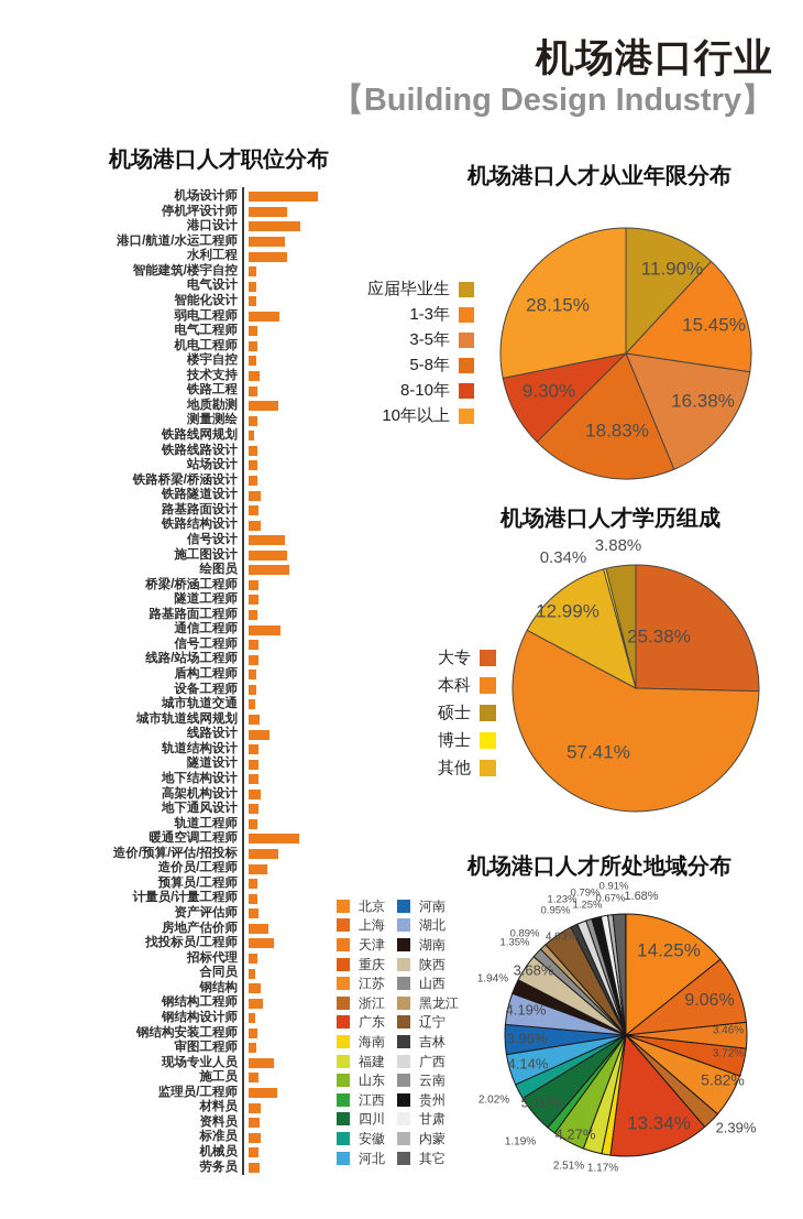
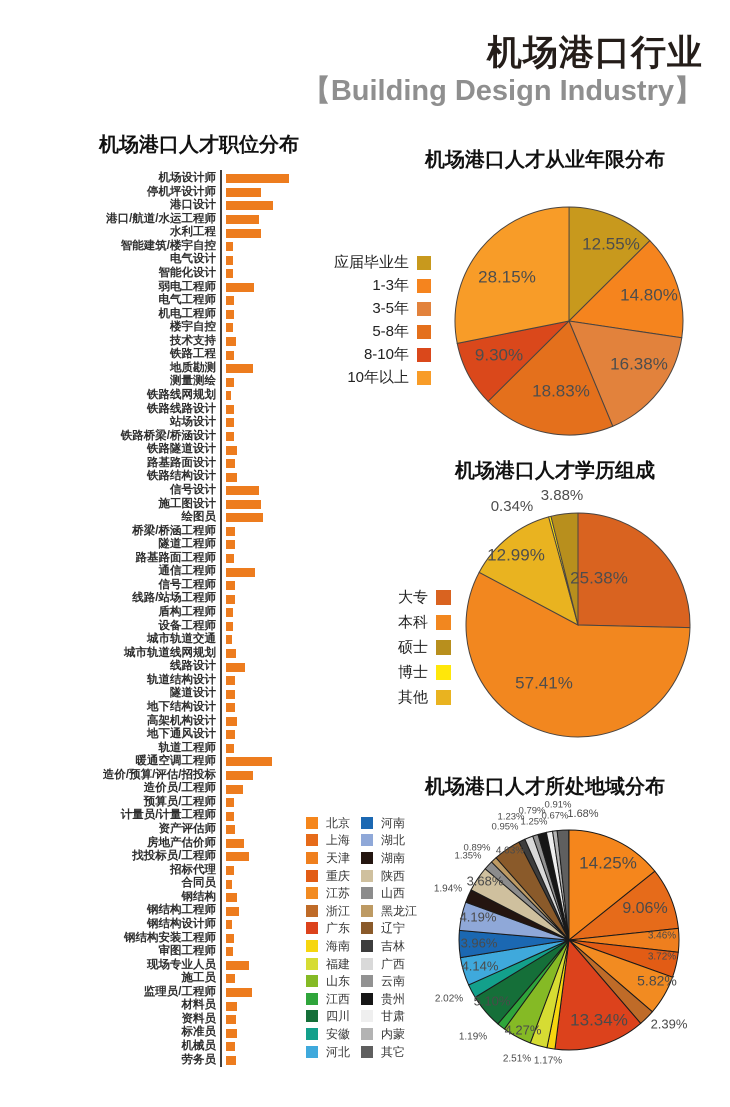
机场港口人才从业年限分布/应届毕业生: 11.90% -> 12.55%
机场港口人才从业年限分布/1-3年: 15.45% -> 14.80%
